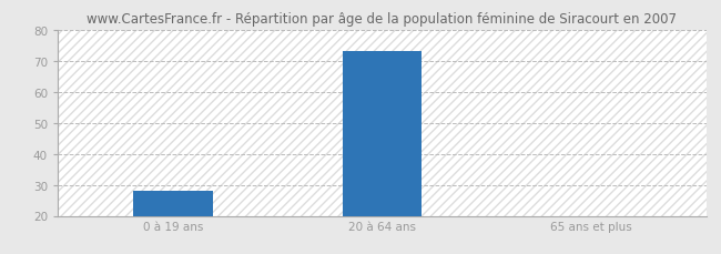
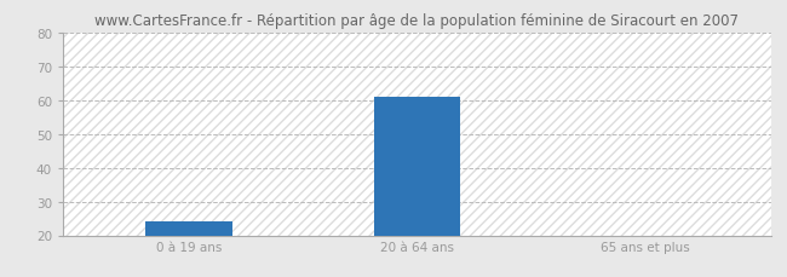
0 à 19 ans: 28 -> 24
20 à 64 ans: 73 -> 61
